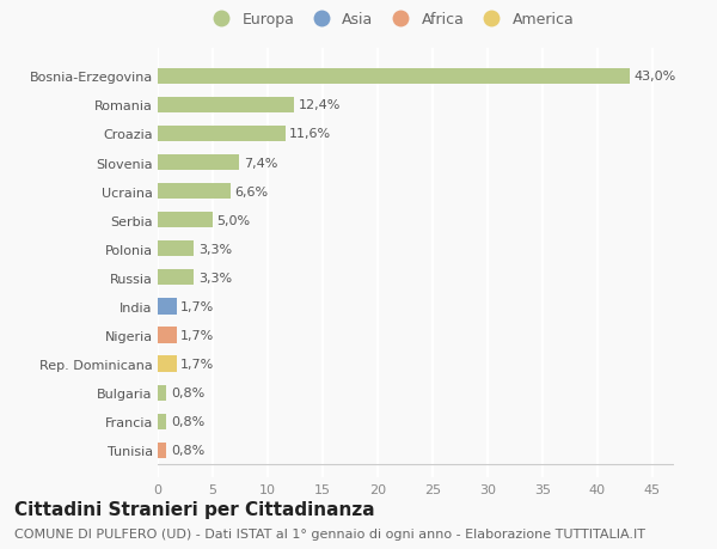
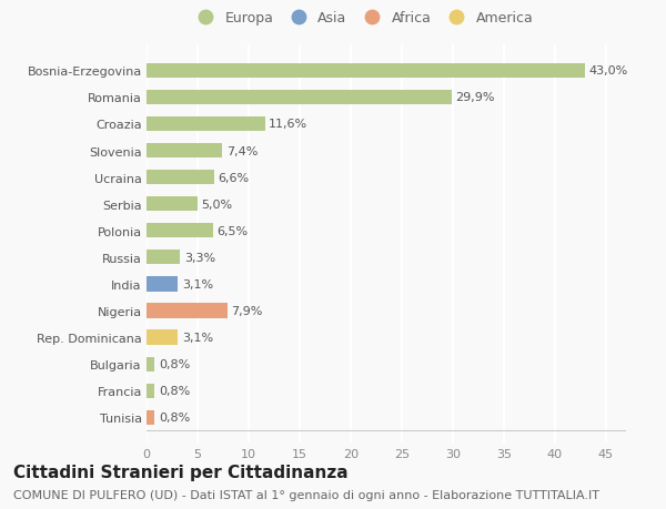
Romania: 12,4% -> 29,9%
Polonia: 3,3% -> 6,5%
India: 1,7% -> 3,1%
Nigeria: 1,7% -> 7,9%
Rep. Dominicana: 1,7% -> 3,1%
